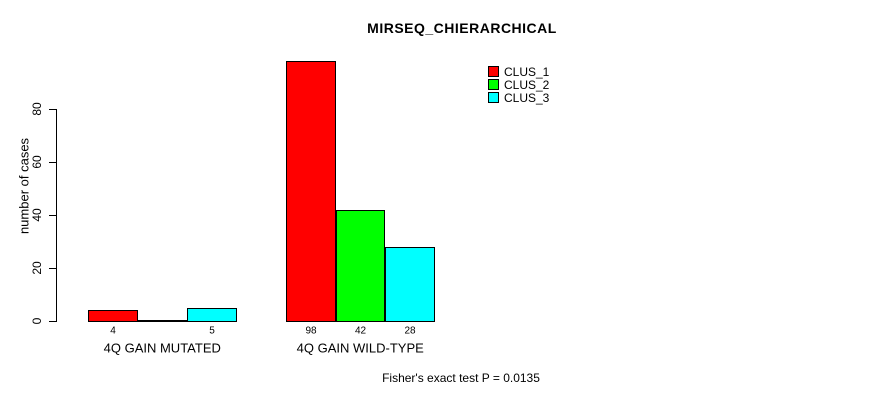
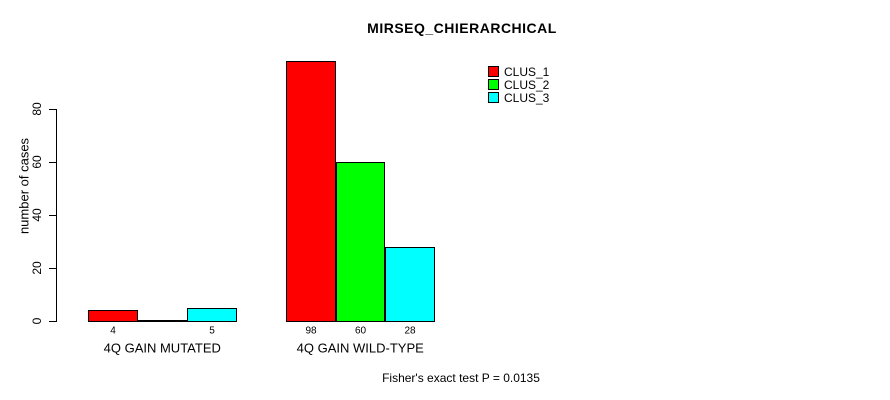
CLUS_2/4Q GAIN WILD-TYPE: 42 -> 60
